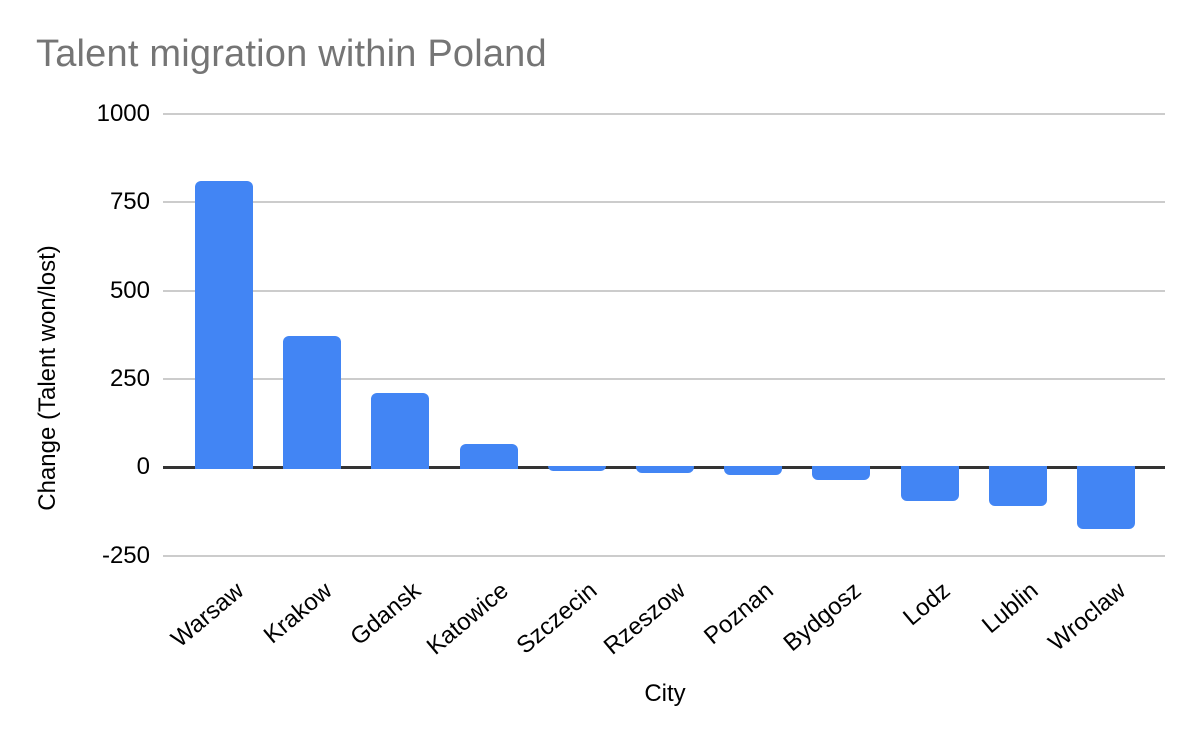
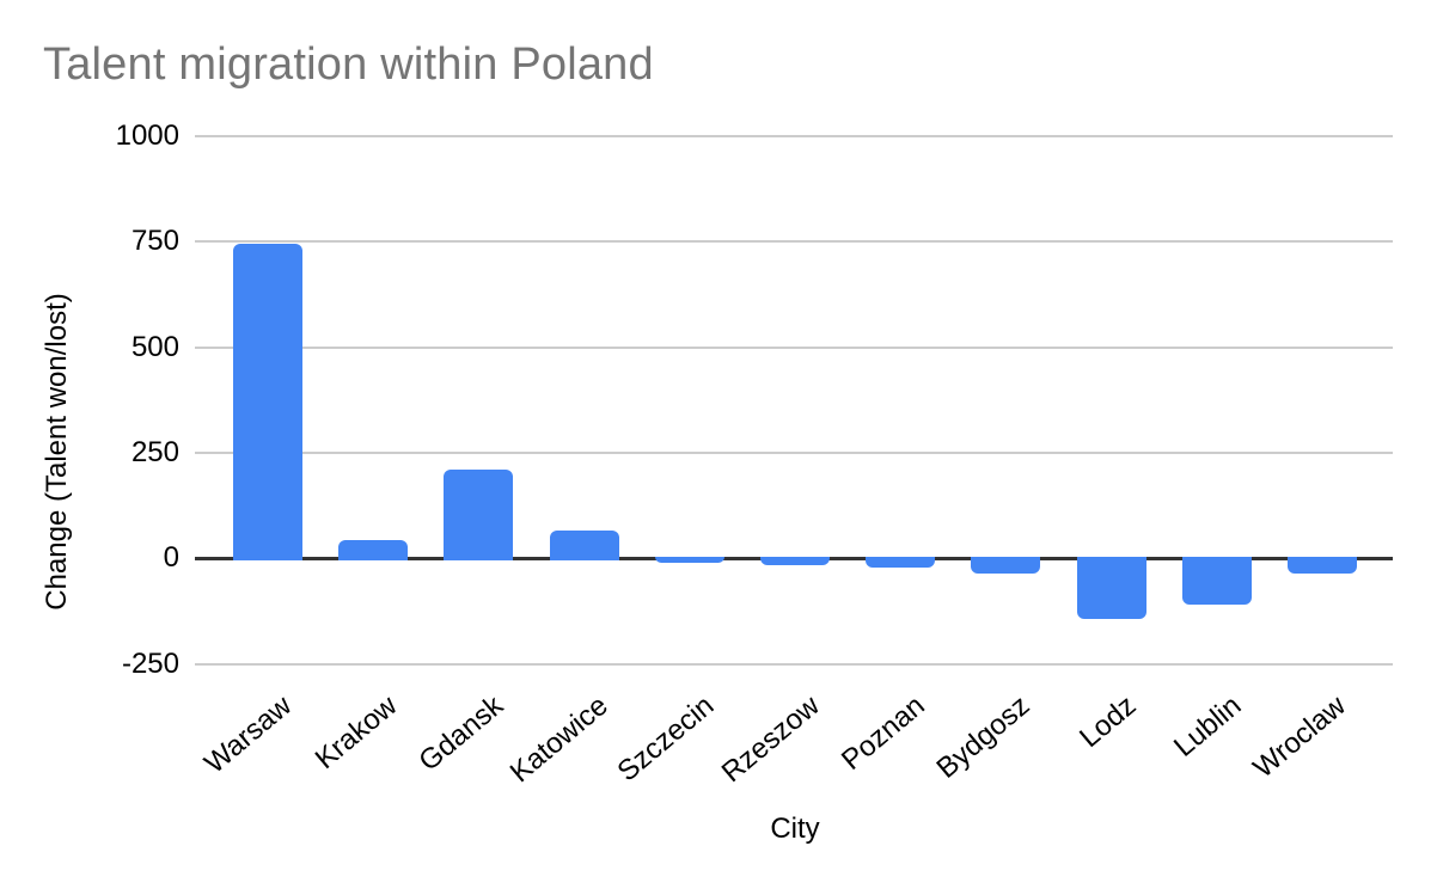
Warsaw: 800 -> 740
Krakow: 370 -> 40
Lodz: -90 -> -140
Wroclaw: -170 -> -30
